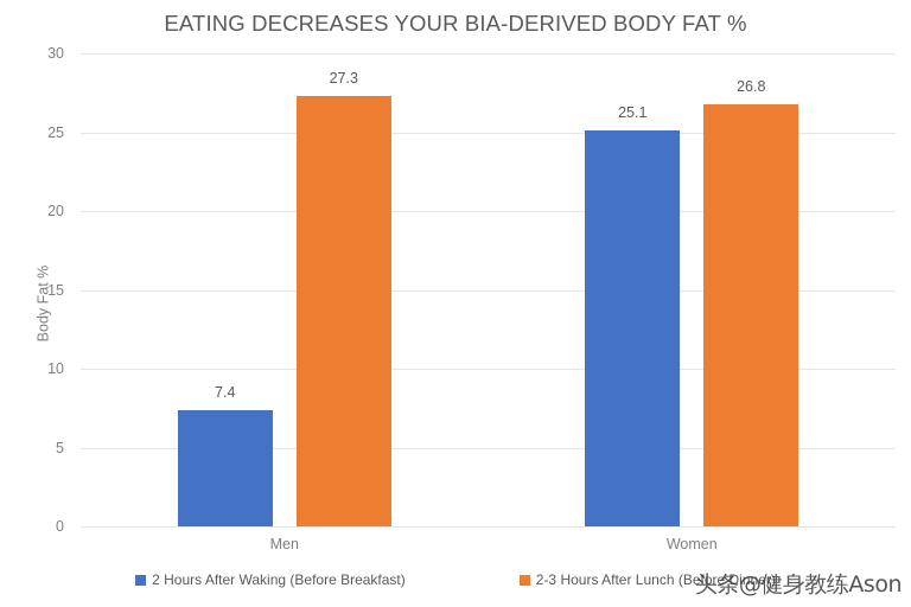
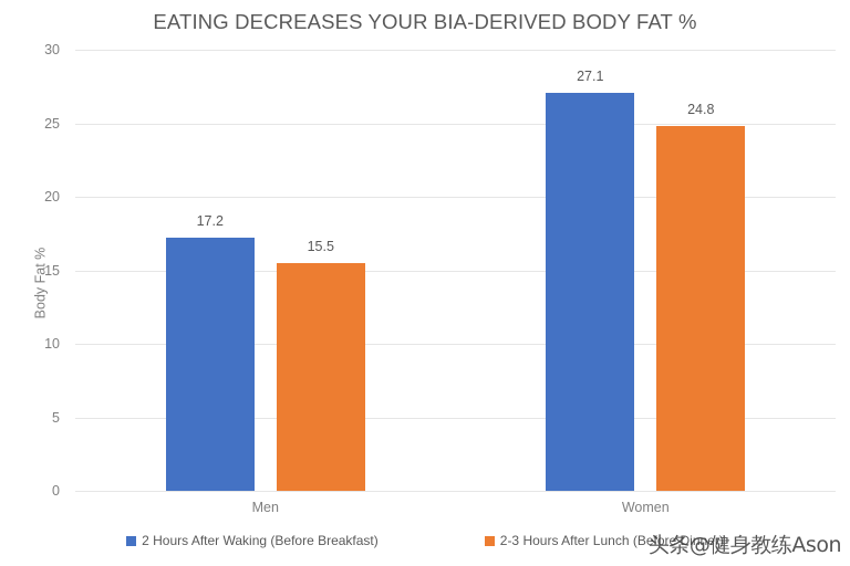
2 Hours After Waking (Before Breakfast)/Men: 7.4 -> 17.2
2-3 Hours After Lunch (Before Dinner)/Men: 27.3 -> 15.5
2 Hours After Waking (Before Breakfast)/Women: 25.1 -> 27.1
2-3 Hours After Lunch (Before Dinner)/Women: 26.8 -> 24.8
